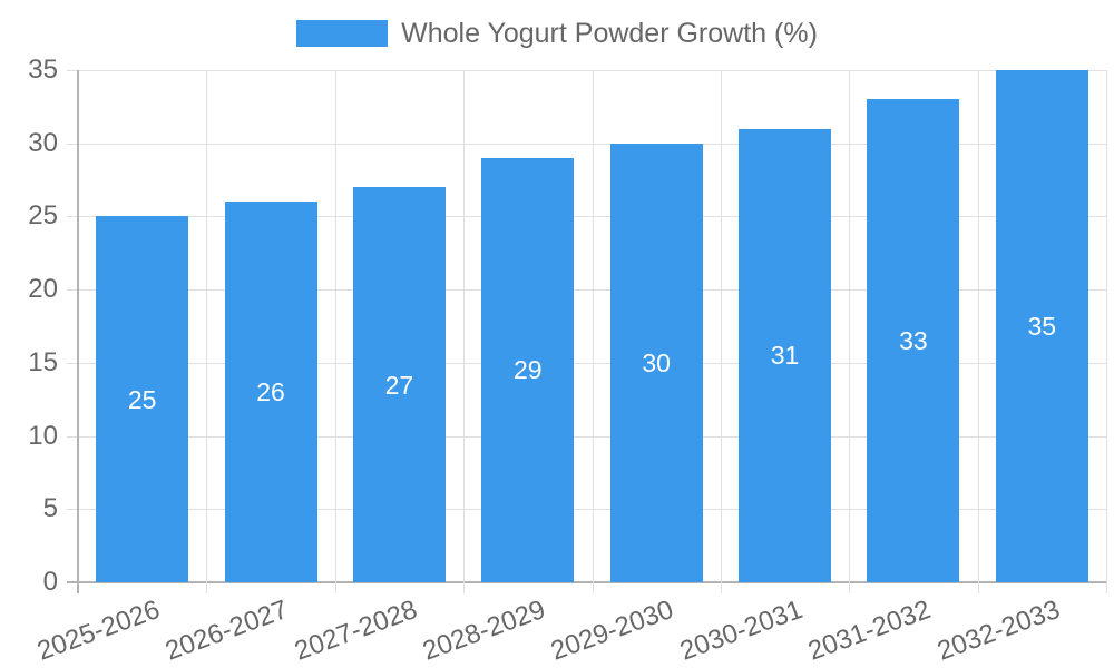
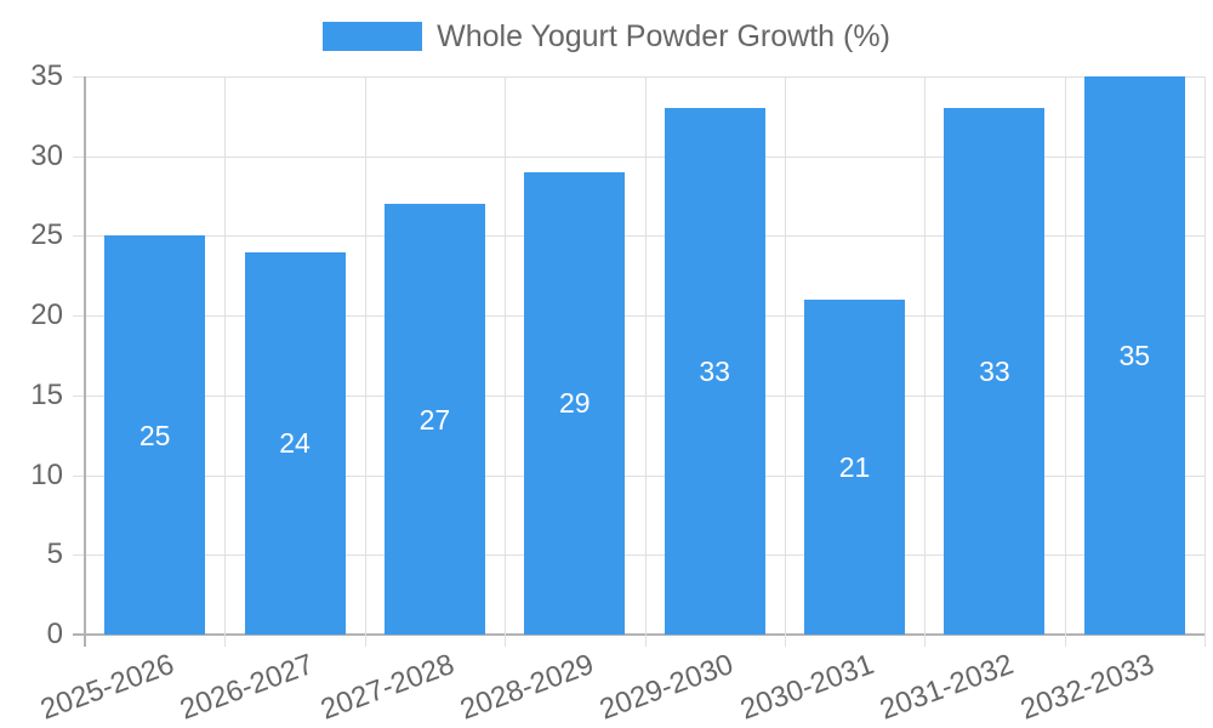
2026-2027: 26 -> 24
2029-2030: 30 -> 33
2030-2031: 31 -> 21
